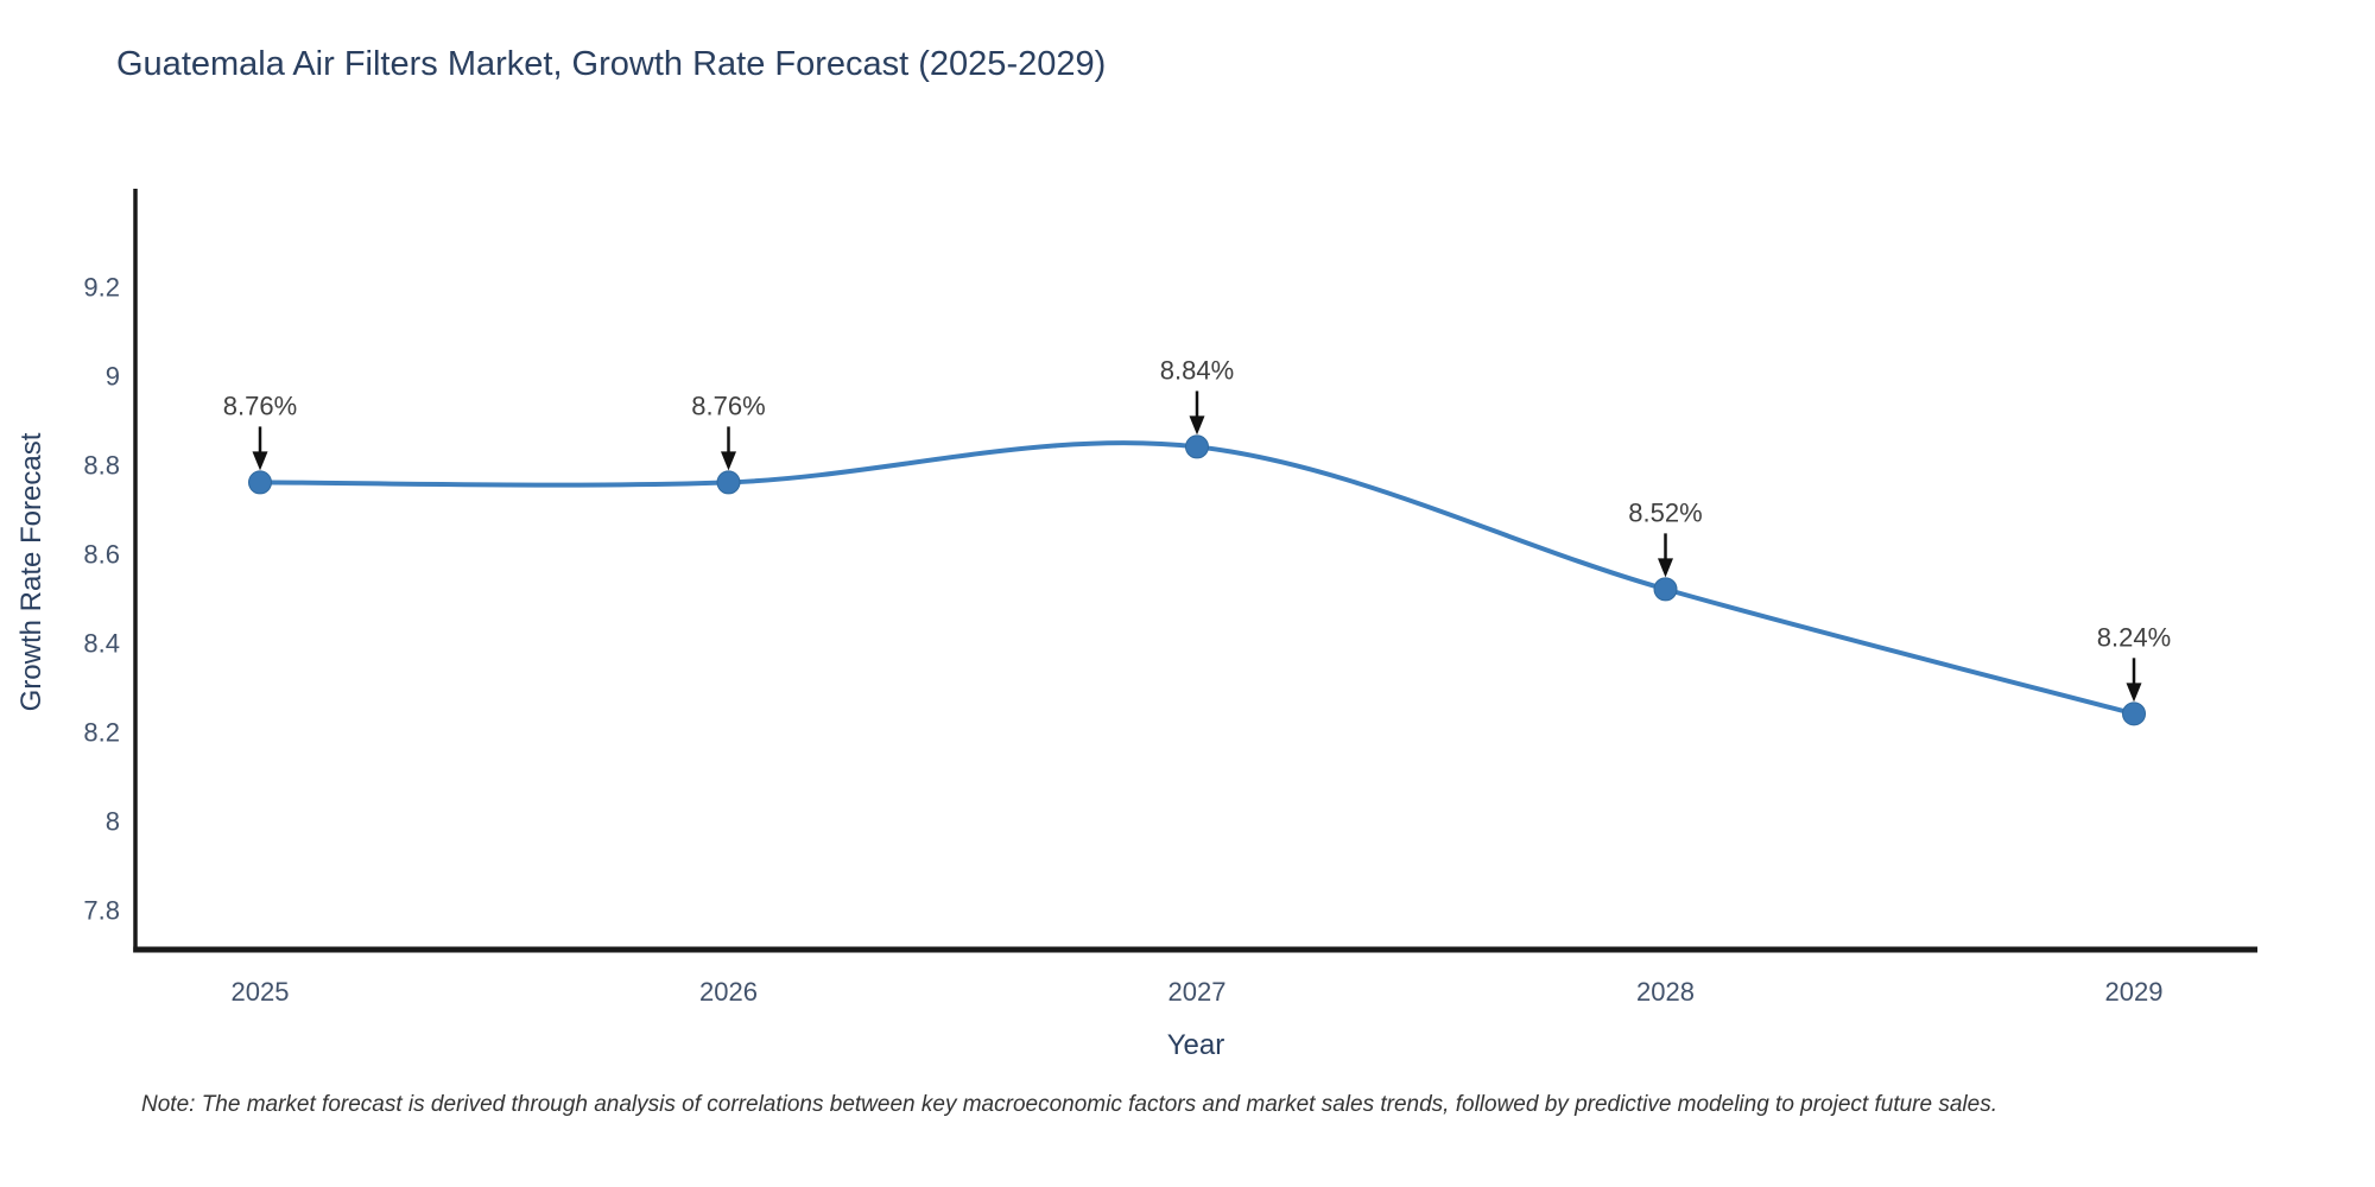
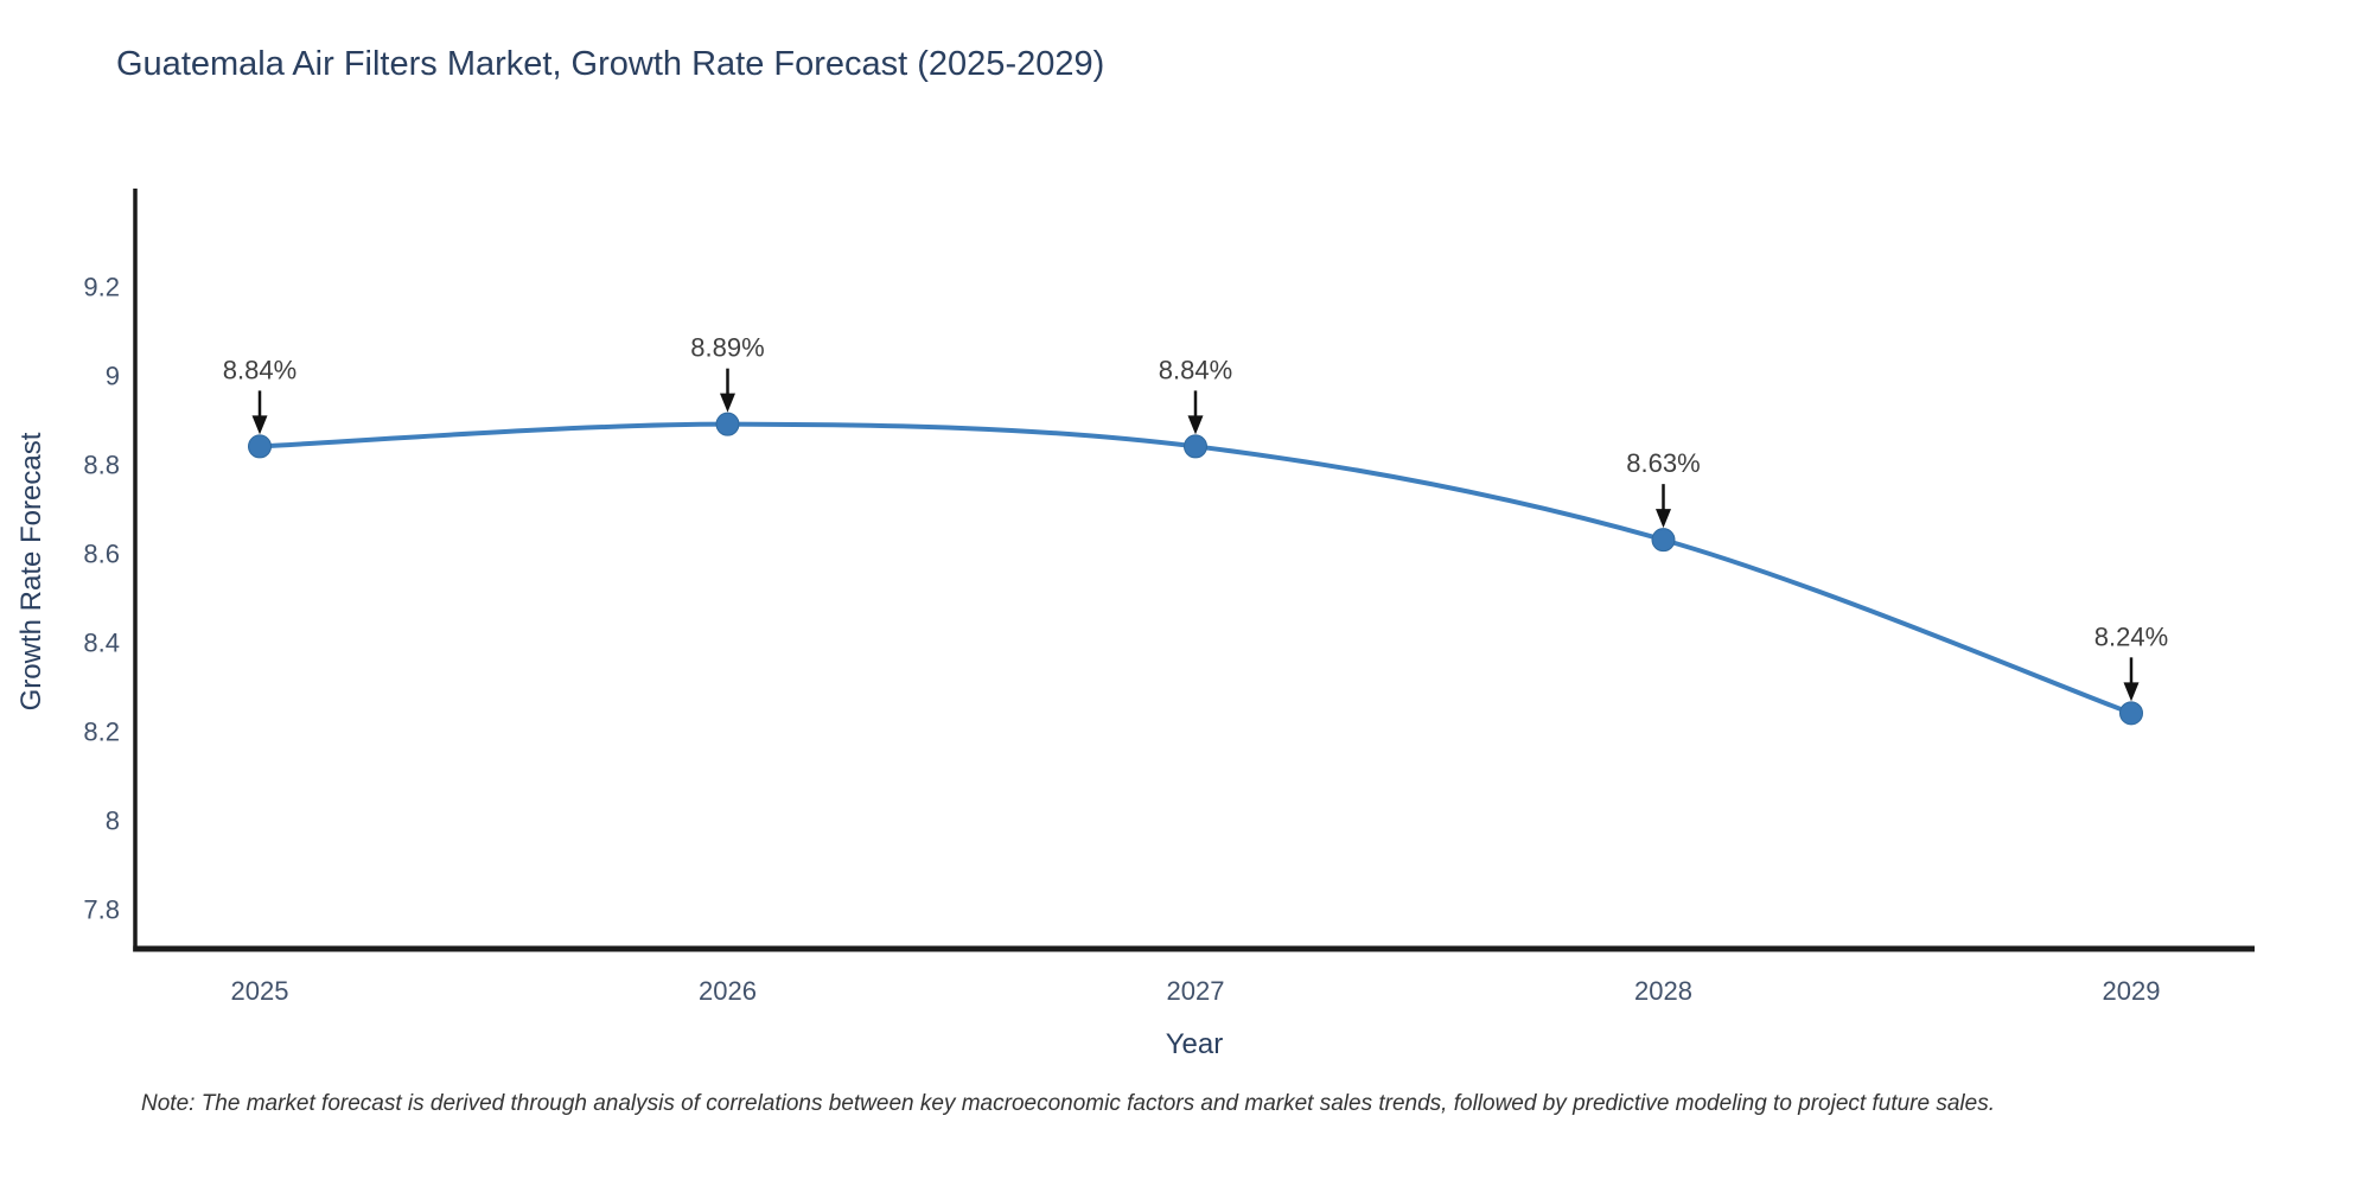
2025: 8.76% -> 8.84%
2026: 8.76% -> 8.89%
2028: 8.52% -> 8.63%
